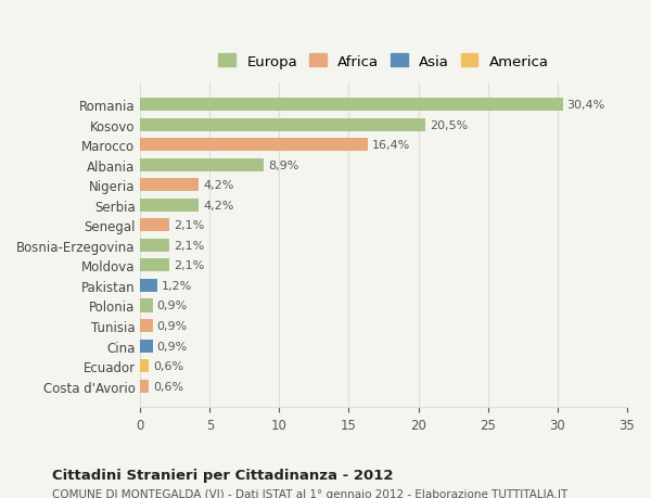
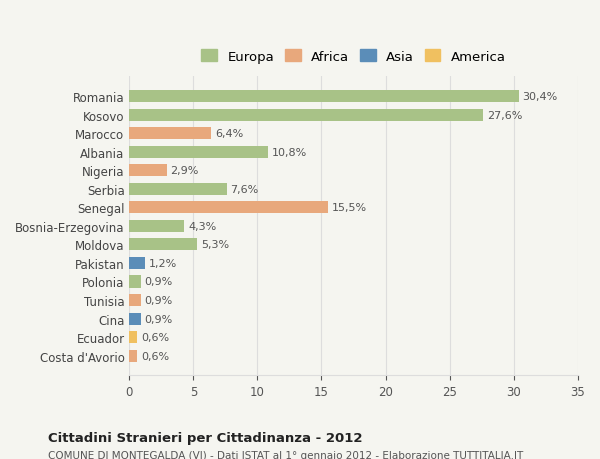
Kosovo: 20,5% -> 27,6%
Marocco: 16,4% -> 6,4%
Albania: 8,9% -> 10,8%
Nigeria: 4,2% -> 2,9%
Serbia: 4,2% -> 7,6%
Senegal: 2,1% -> 15,5%
Bosnia-Erzegovina: 2,1% -> 4,3%
Moldova: 2,1% -> 5,3%
